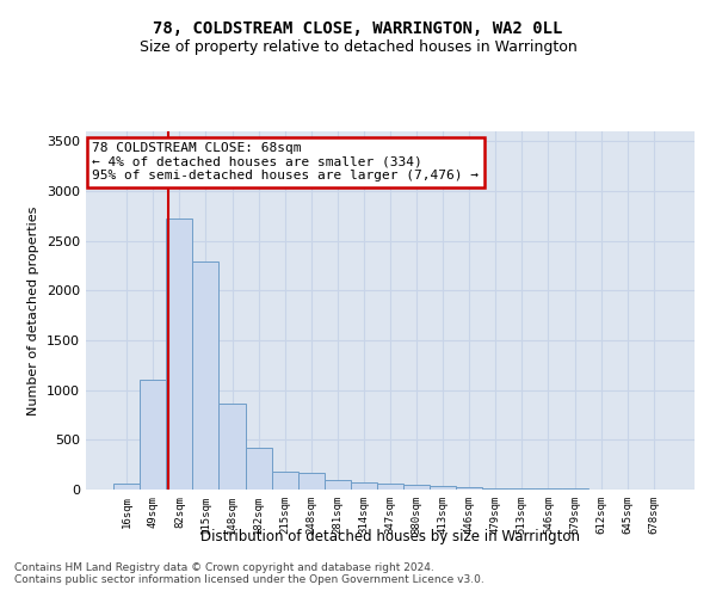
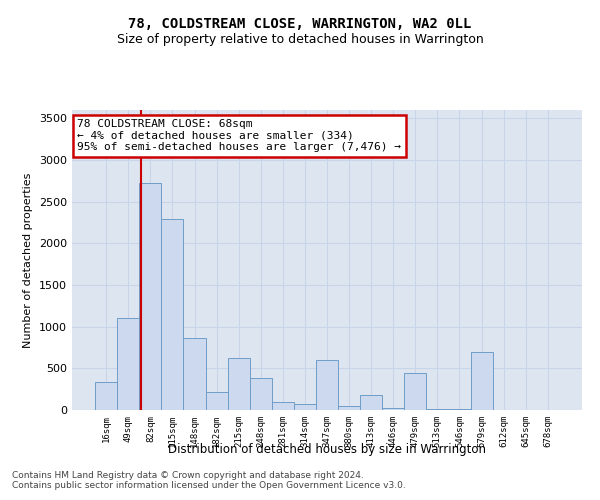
16sqm: 60 -> 340
182sqm: 420 -> 220
215sqm: 180 -> 620
248sqm: 160 -> 380
347sqm: 60 -> 600
413sqm: 40 -> 180
479sqm: 20 -> 440
579sqm: 10 -> 700
